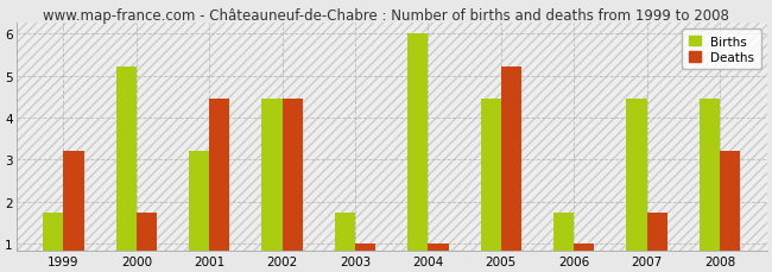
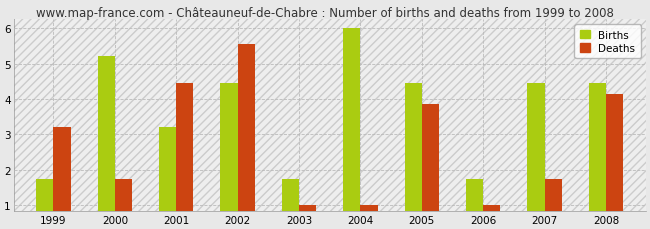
Deaths/2002: 4.45 -> 5.55
Deaths/2005: 5.20 -> 3.85
Deaths/2008: 3.20 -> 4.15
